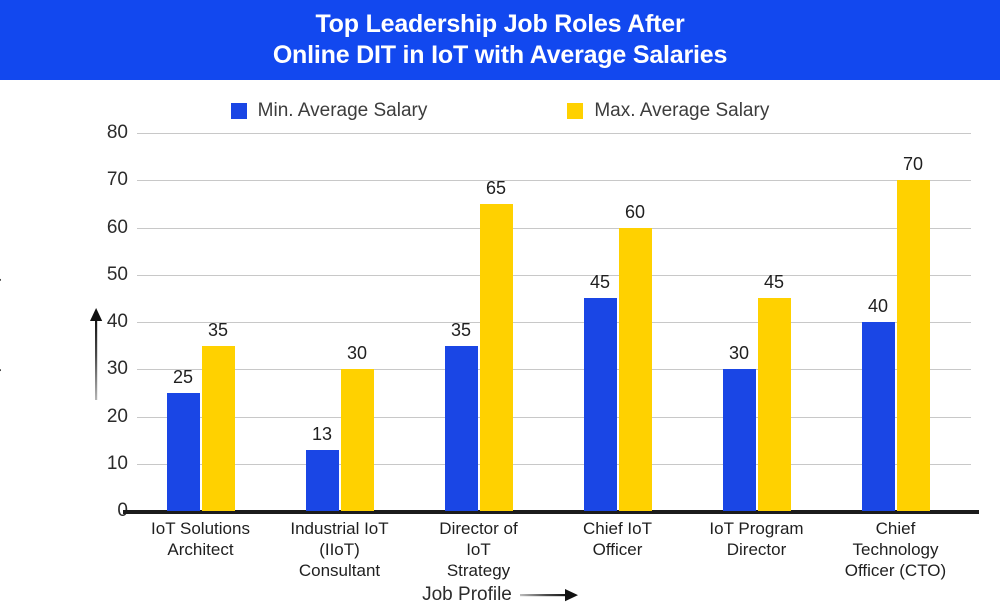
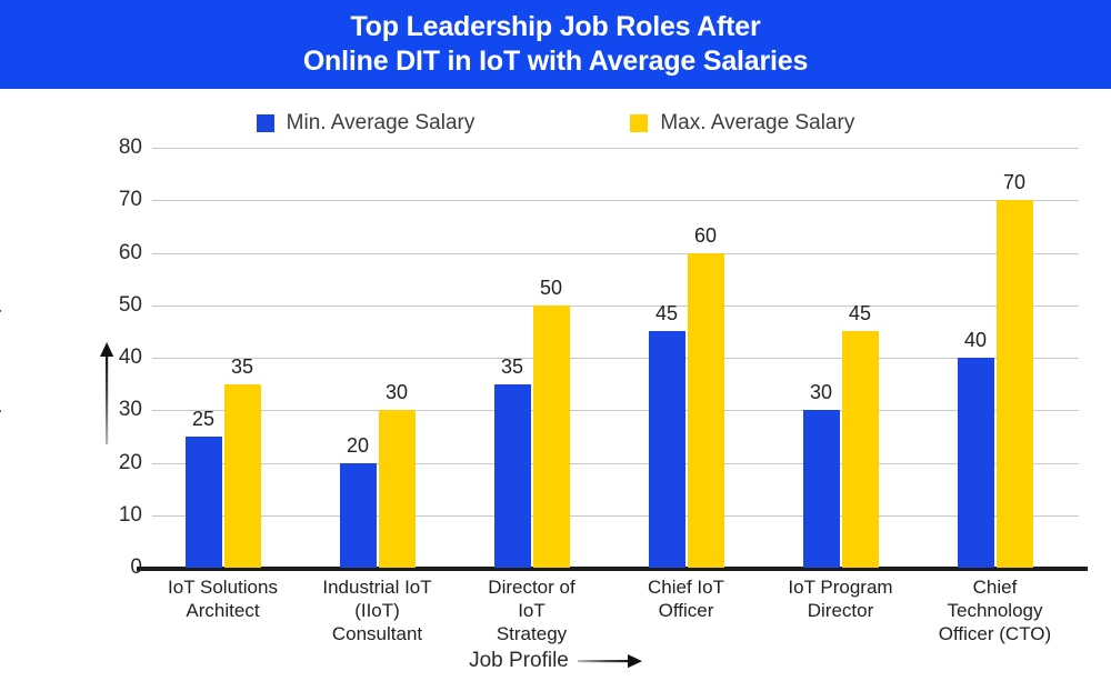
Min. Average Salary/Industrial IoT (IIoT) Consultant: 13 -> 20
Max. Average Salary/Director of IoT Strategy: 65 -> 50
